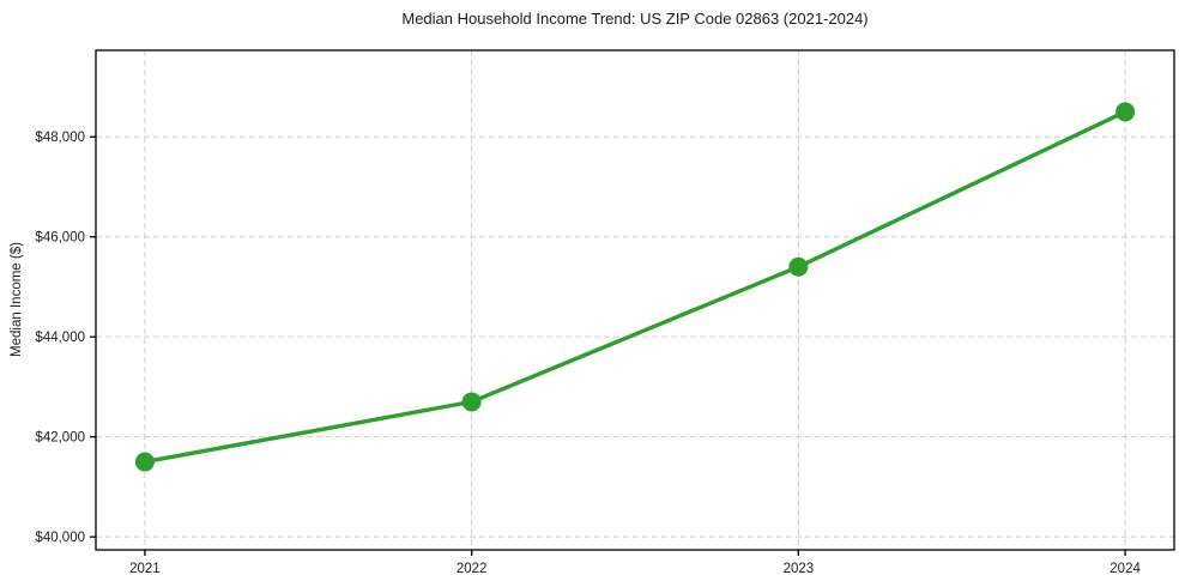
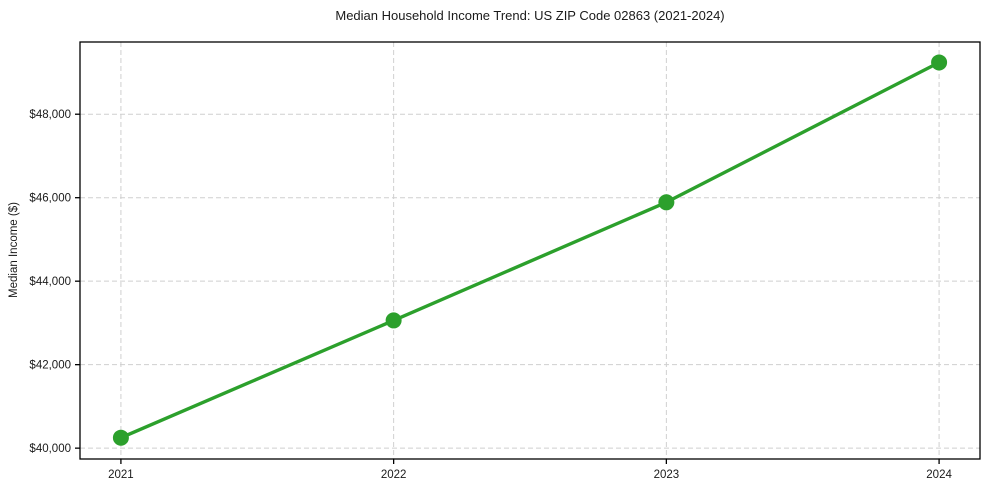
2021: $41500 -> $40200
2022: $42700 -> $43100
2023: $45400 -> $45900
2024: $48500 -> $49200
